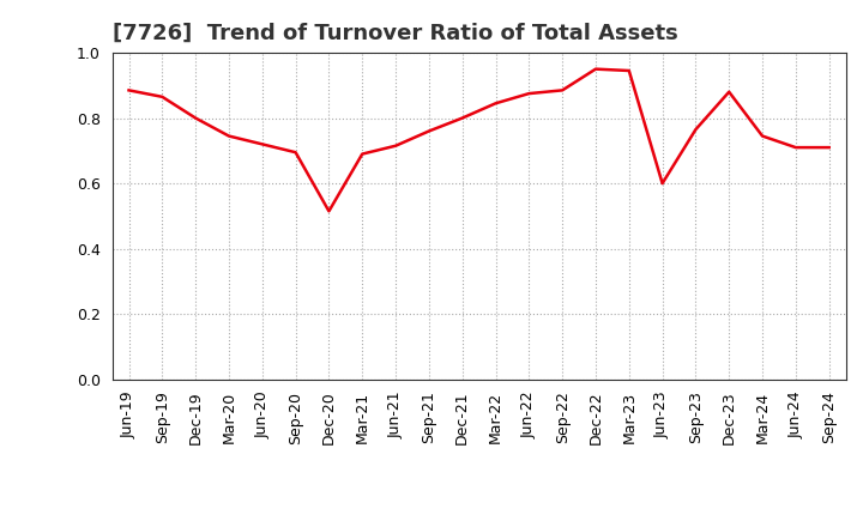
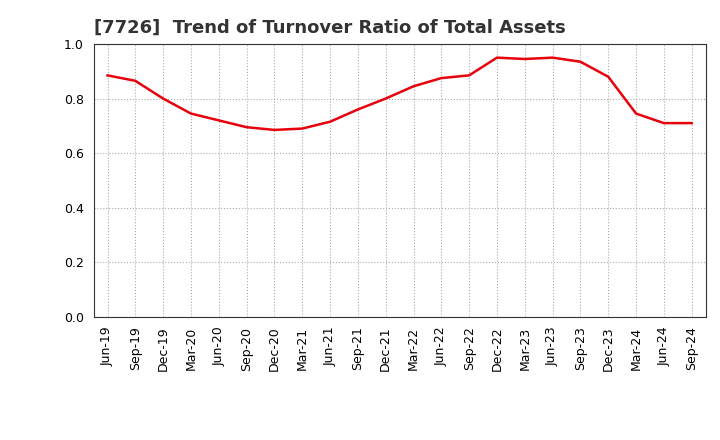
Dec-20: 0.515 -> 0.685
Jun-23: 0.600 -> 0.950
Sep-23: 0.765 -> 0.935
